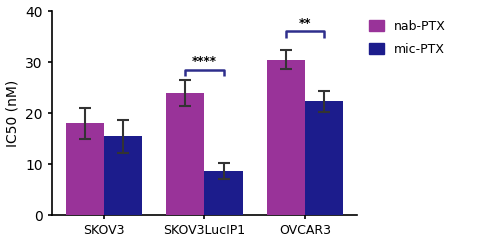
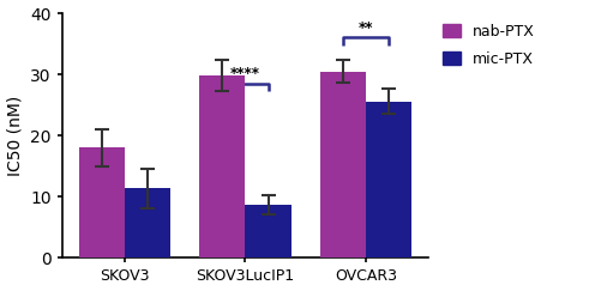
mic-PTX/SKOV3: 15.5 -> 11.4
nab-PTX/SKOV3LucIP1: 24.0 -> 29.8
mic-PTX/OVCAR3: 22.3 -> 25.6
